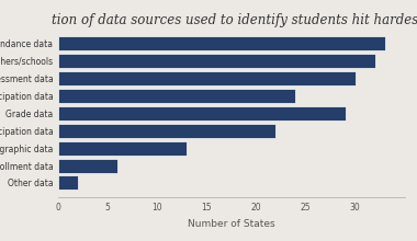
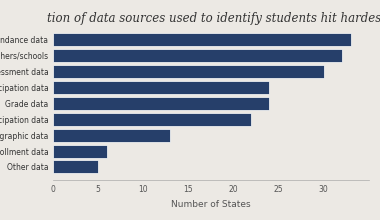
Grade data: 29 -> 24
Other data: 2 -> 5
